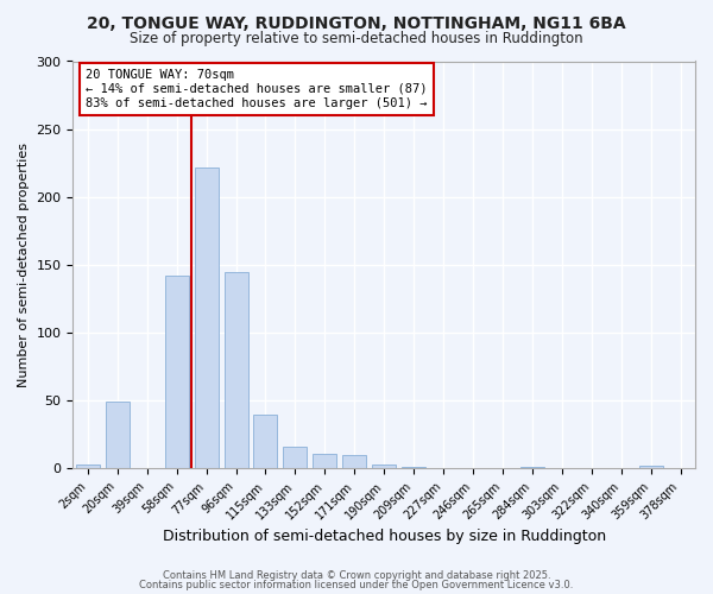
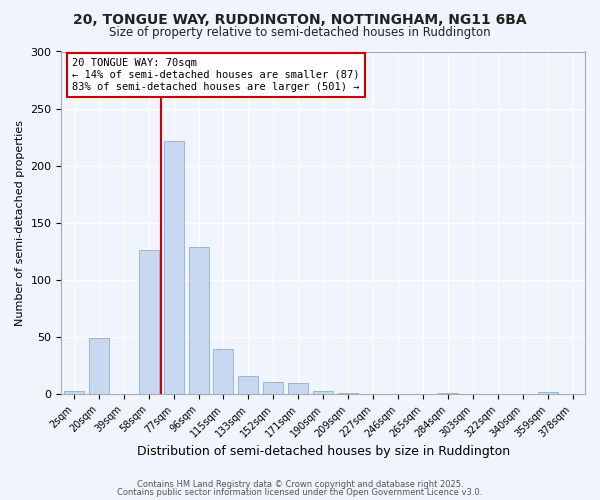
58sqm: 142 -> 126
96sqm: 145 -> 129
